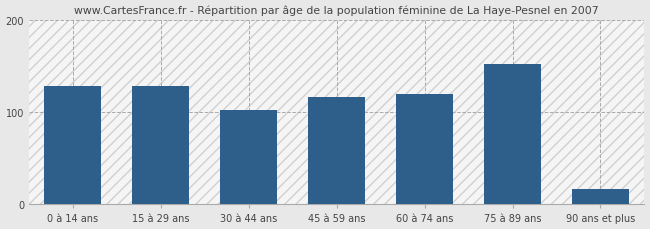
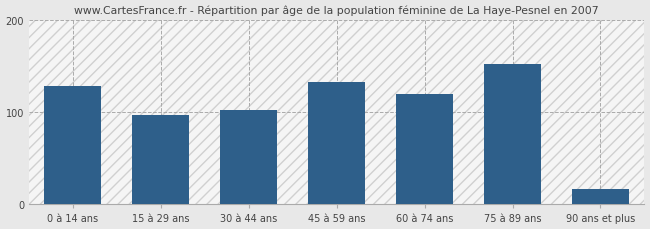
15 à 29 ans: 128 -> 97
45 à 59 ans: 116 -> 133
